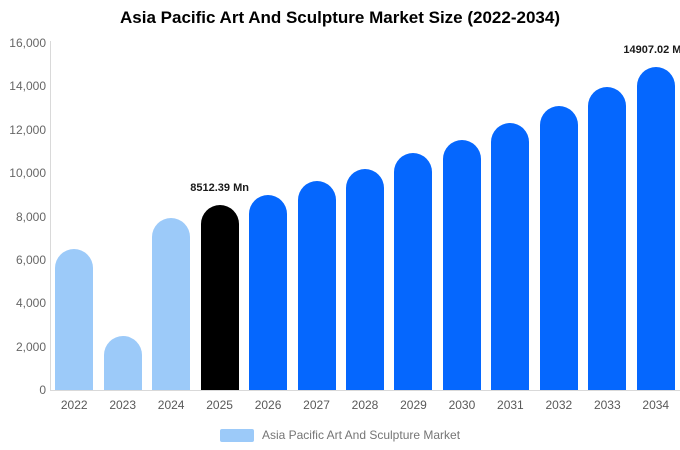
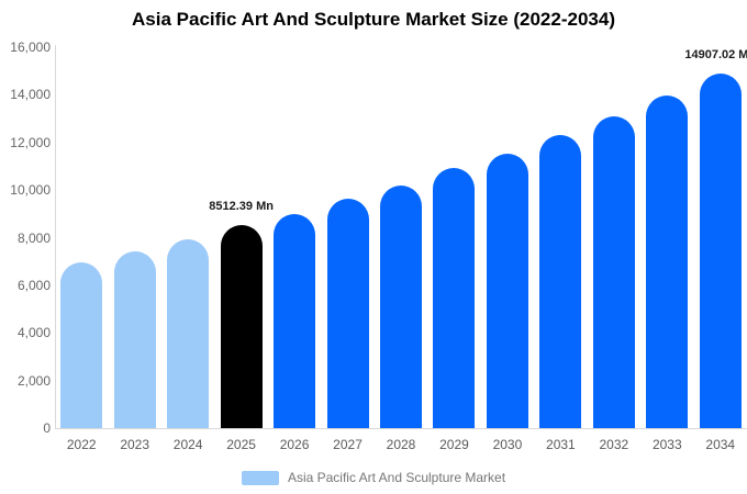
2022: 6500 -> 7000
2023: 2500 -> 7400
